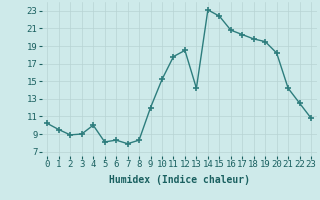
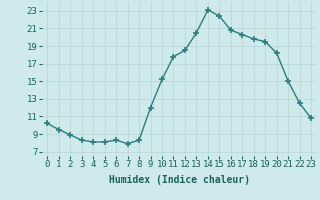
3: 9.0 -> 8.3
4: 10.0 -> 8.1
13: 14.2 -> 20.5
21: 14.2 -> 15.0
